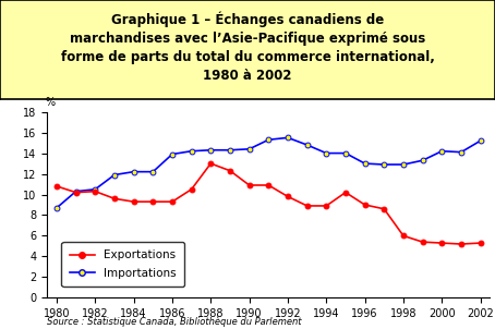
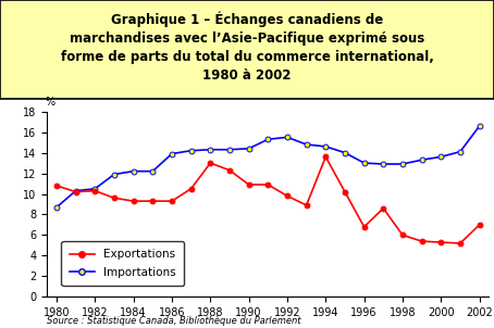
Exportations/1994: 8.9 -> 13.6
Importations/1994: 14.0 -> 14.6
Exportations/1996: 9.0 -> 6.8
Importations/2000: 14.2 -> 13.6
Exportations/2002: 5.3 -> 7.0
Importations/2002: 15.2 -> 16.6
